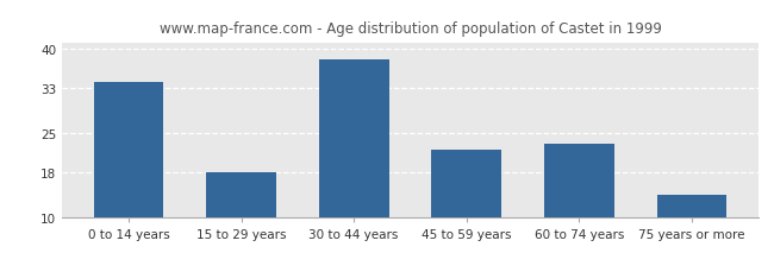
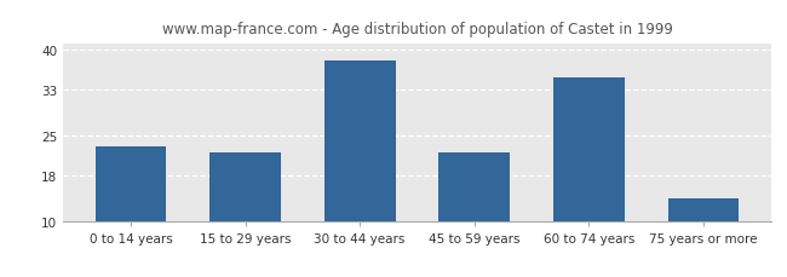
0 to 14 years: 34 -> 23
15 to 29 years: 18 -> 22
60 to 74 years: 23 -> 35
